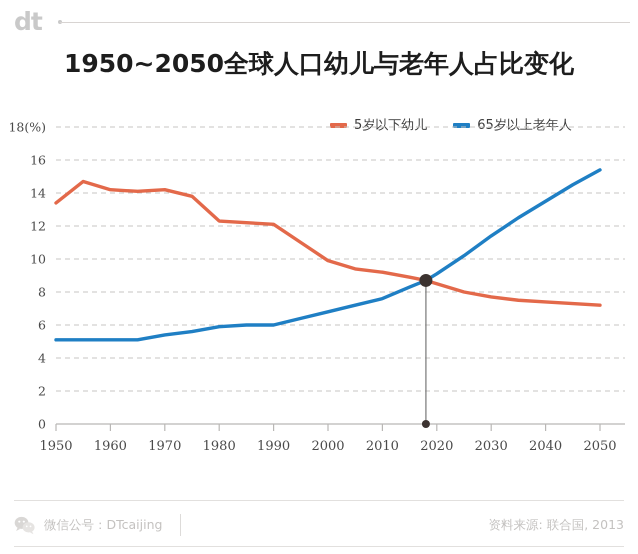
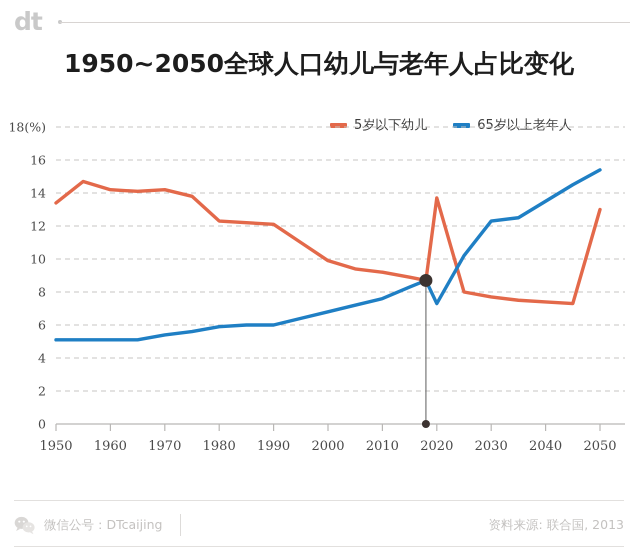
5岁以下幼儿/2020: 8.5 -> 13.7
65岁以上老年人/2020: 9.1 -> 7.3
65岁以上老年人/2030: 11.4 -> 12.3
5岁以下幼儿/2050: 7.2 -> 13.0
